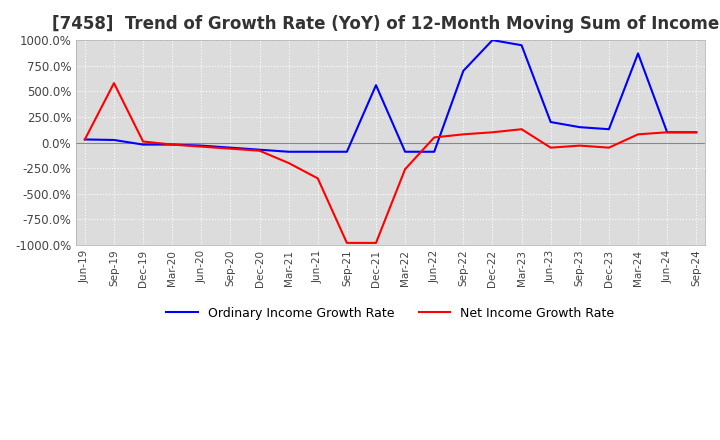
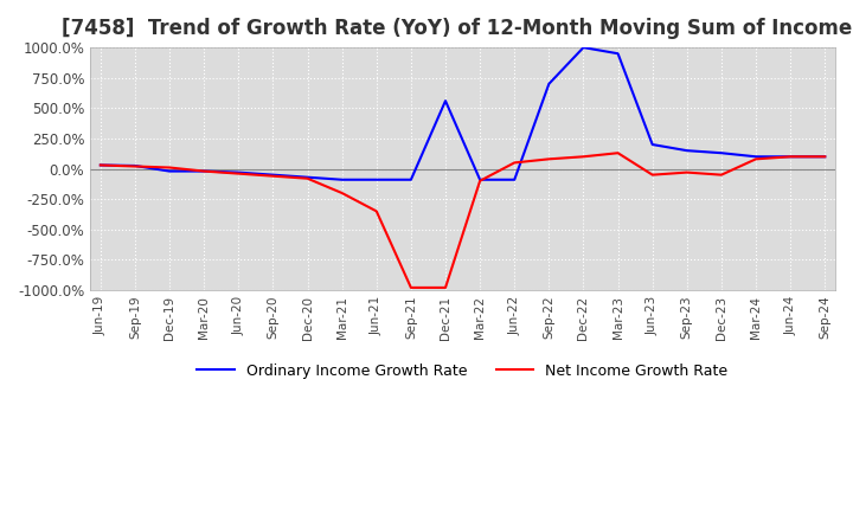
Net Income Growth Rate/Sep-19: 580% -> 20%
Net Income Growth Rate/Mar-22: -260% -> -100%
Ordinary Income Growth Rate/Mar-24: 870% -> 100%
